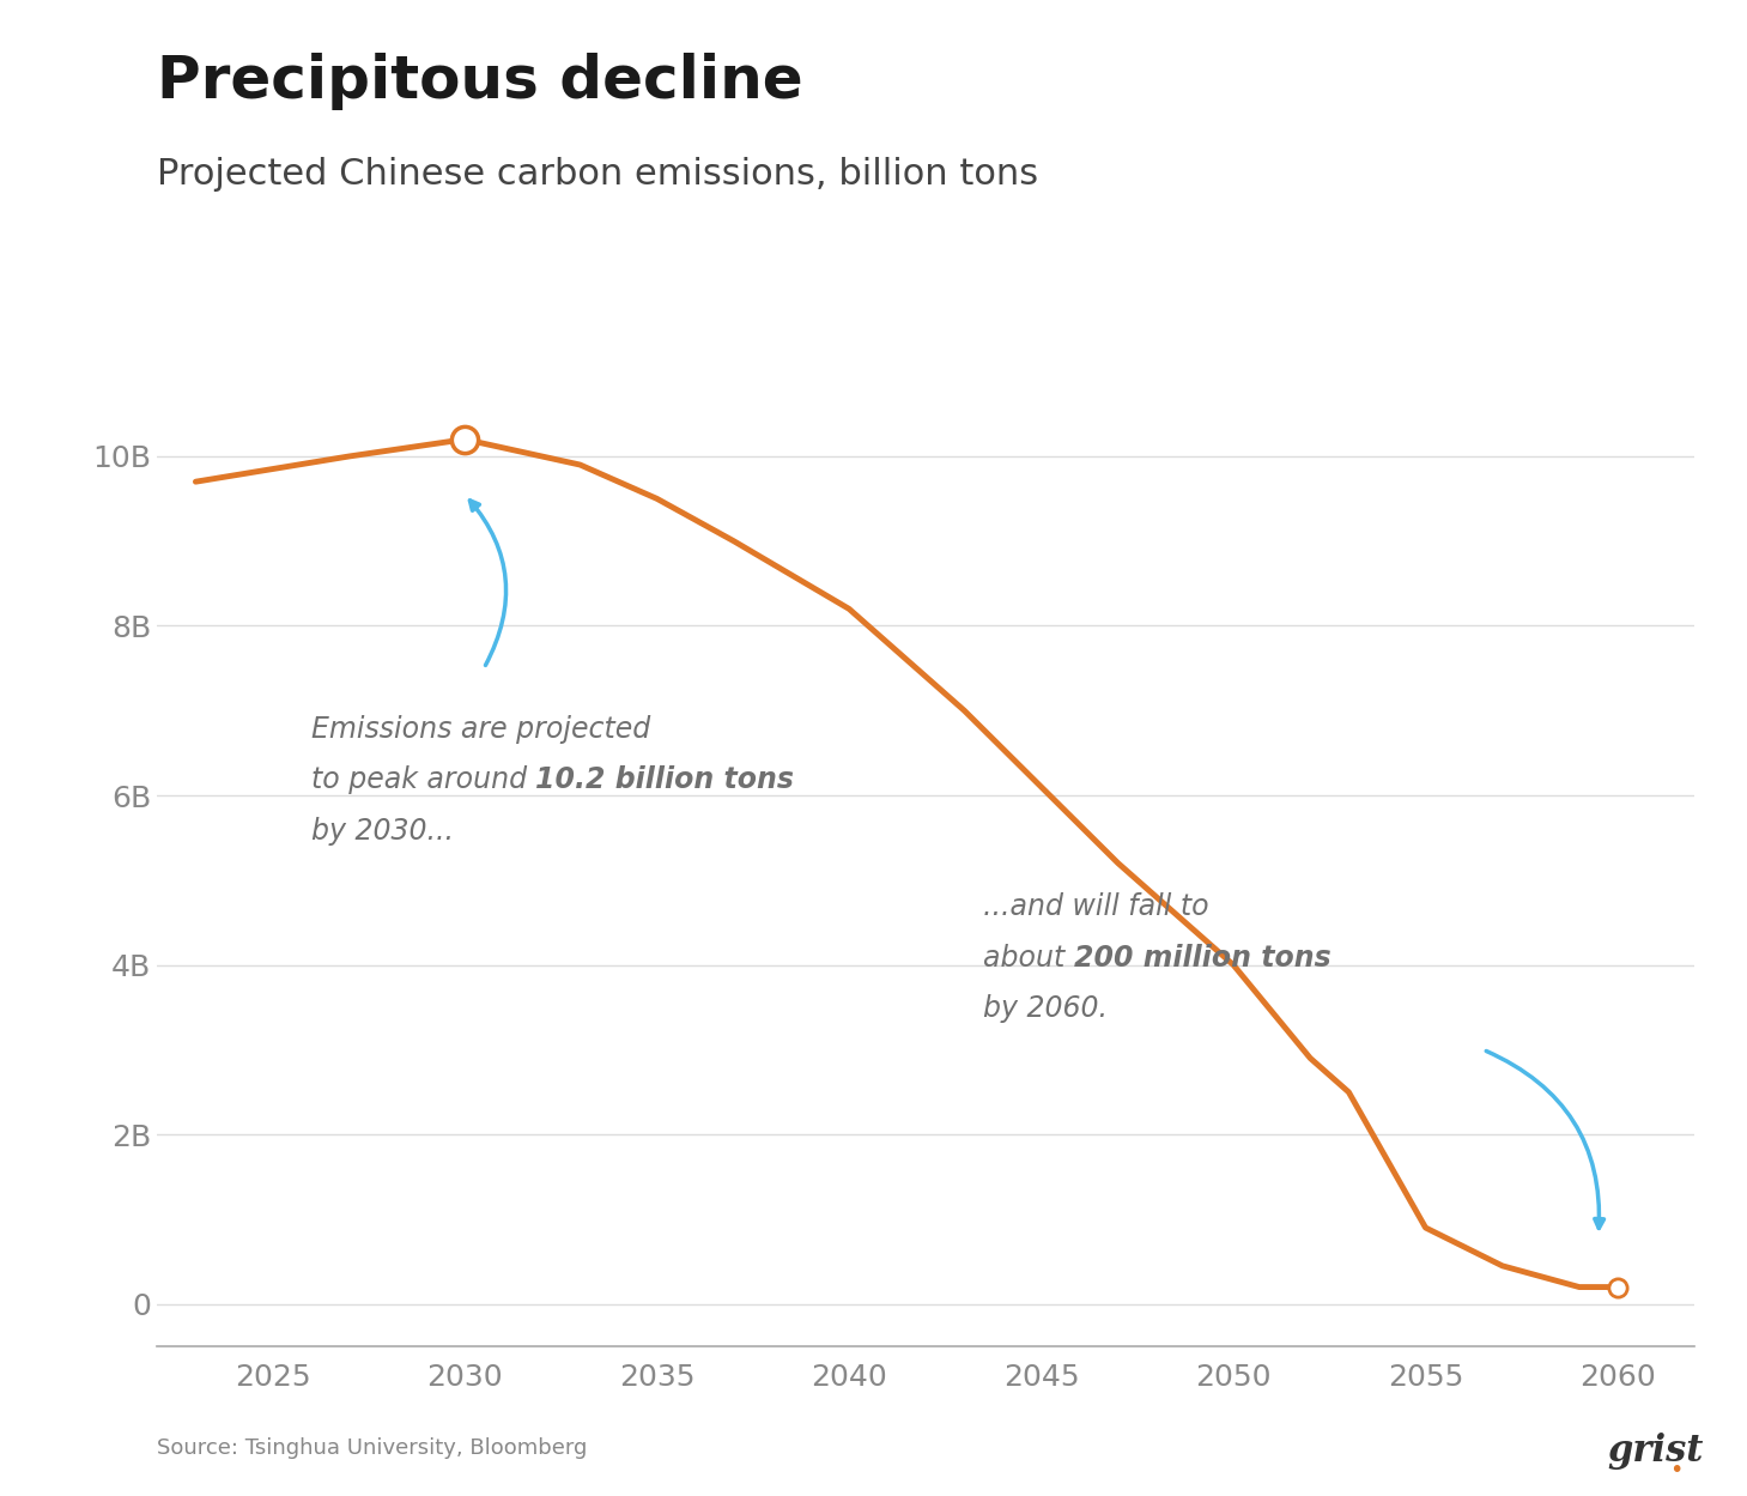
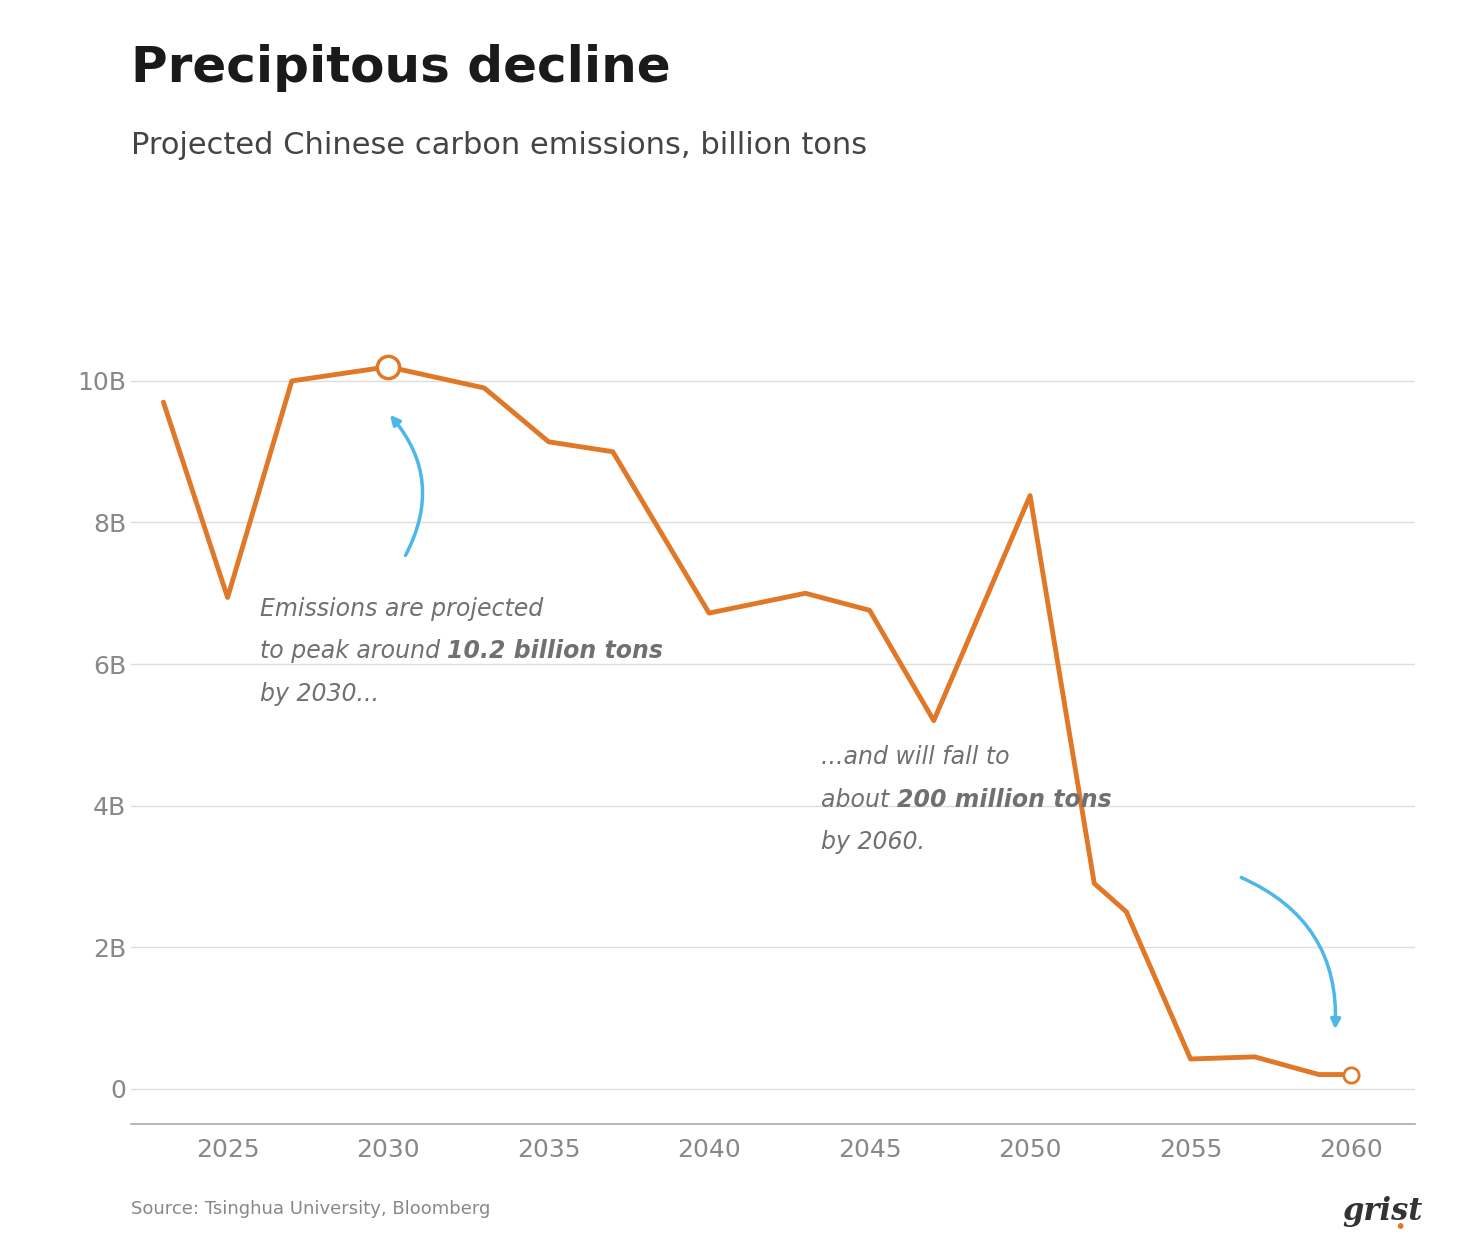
2025: 9.85B -> 6.94B
2035: 9.50B -> 9.14B
2040: 8.20B -> 6.72B
2045: 6.10B -> 6.76B
2050: 4.00B -> 8.38B
2055: 0.90B -> 0.42B
